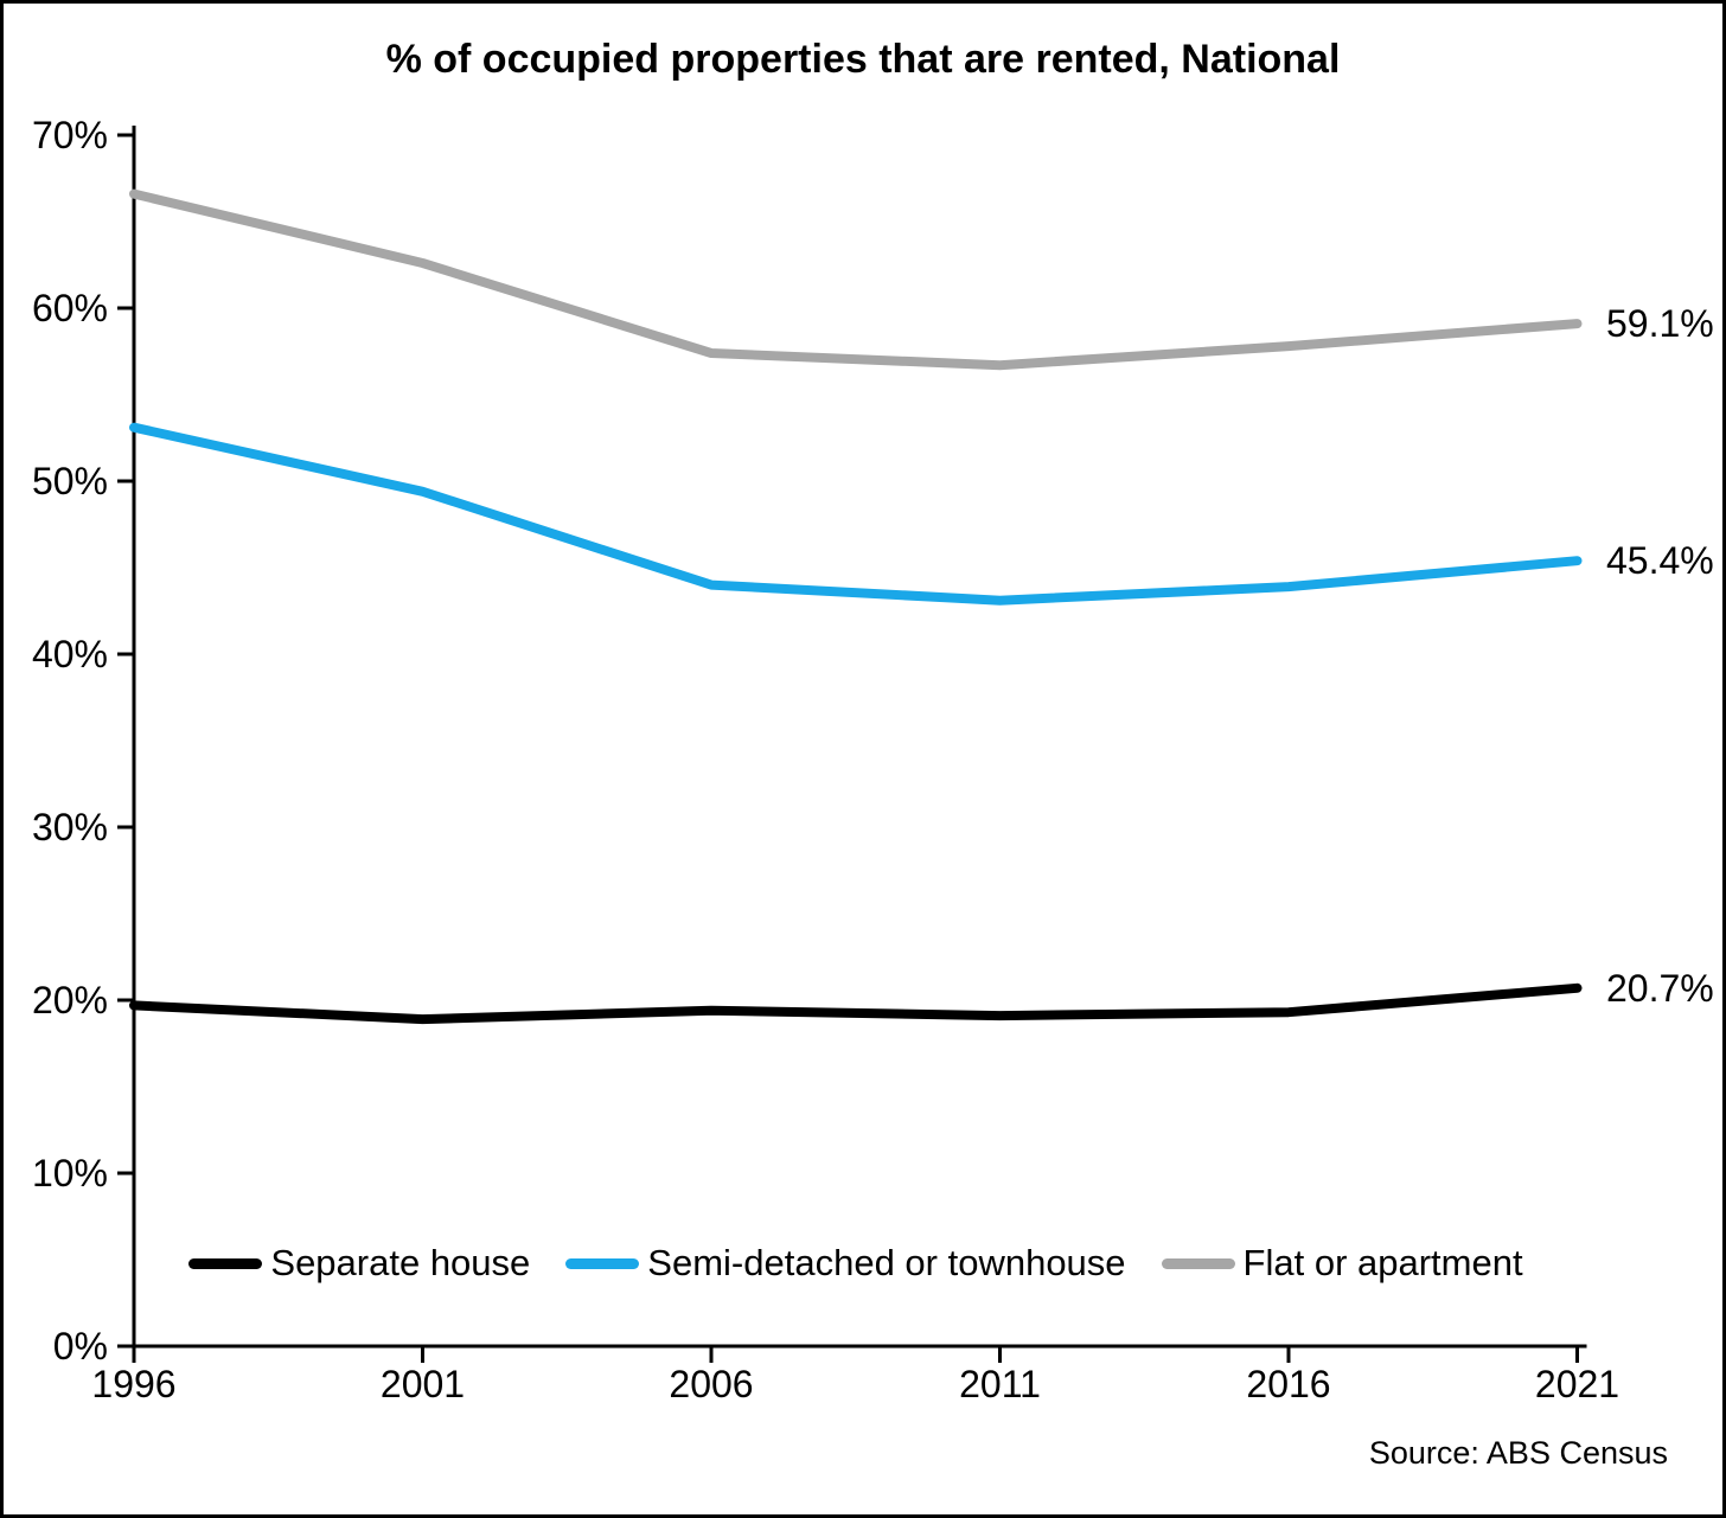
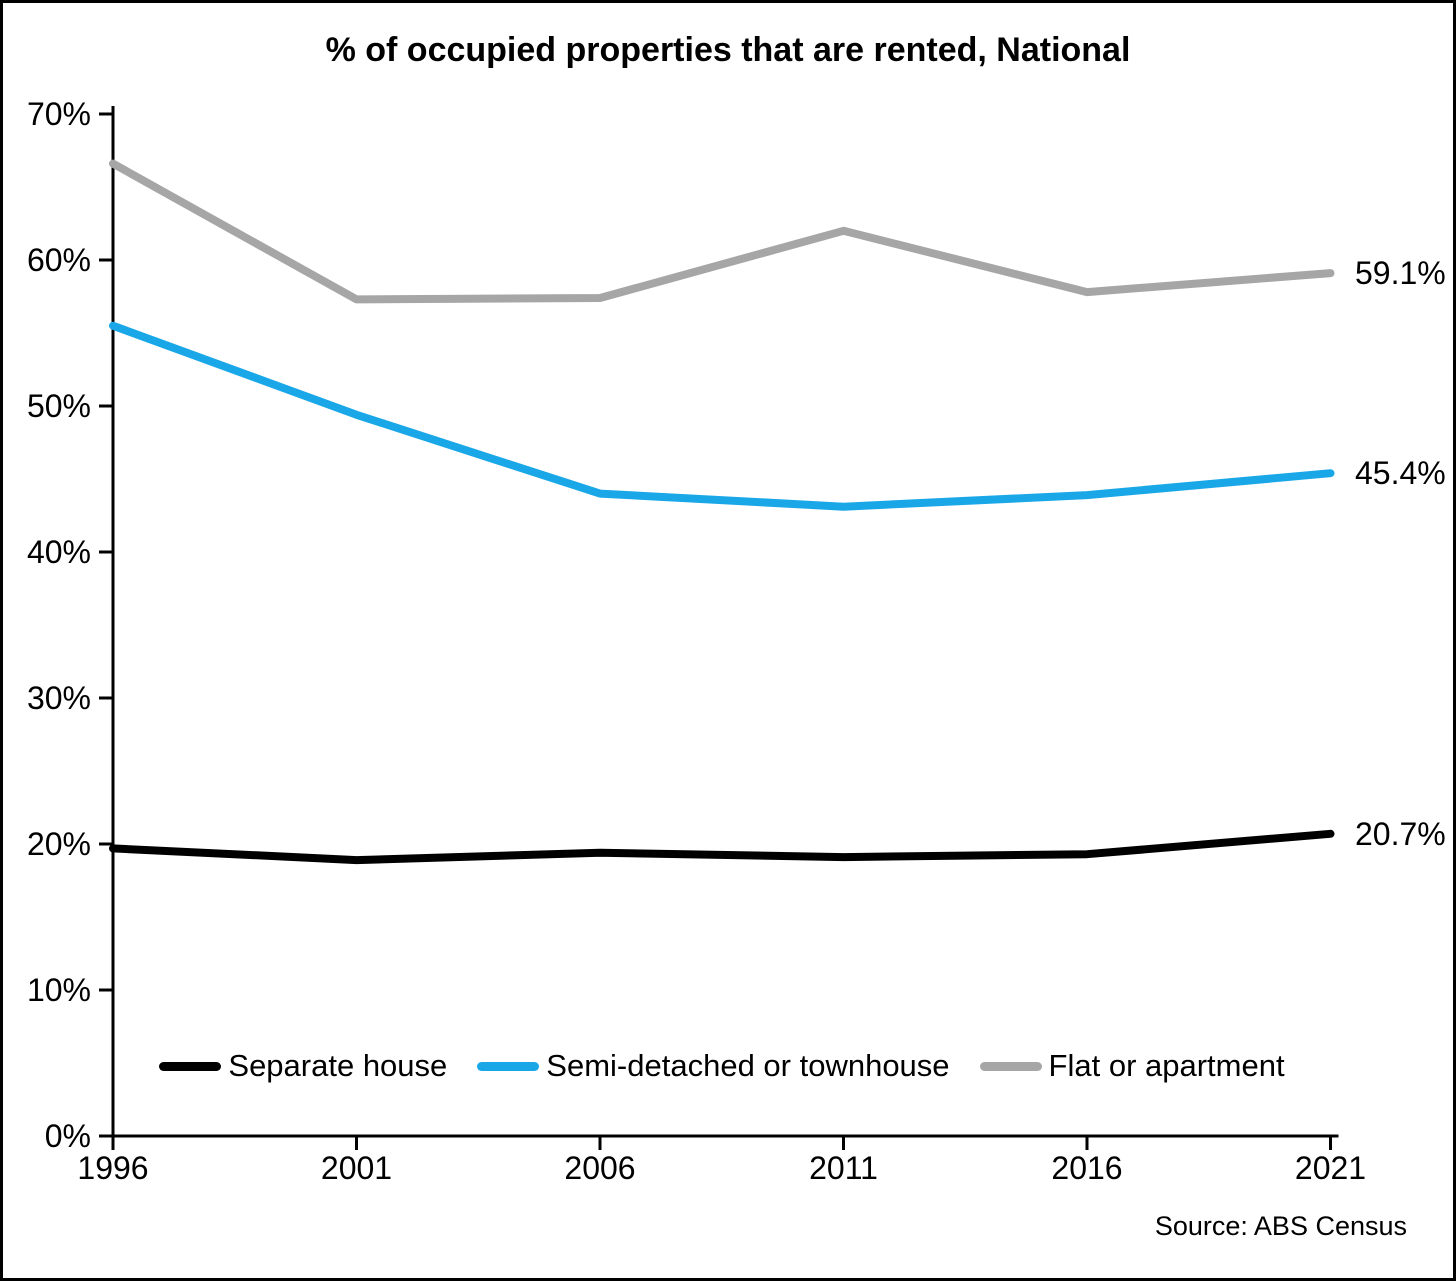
Semi-detached or townhouse/1996: 53.1% -> 55.5%
Flat or apartment/2001: 62.6% -> 57.3%
Flat or apartment/2011: 56.7% -> 62.0%
